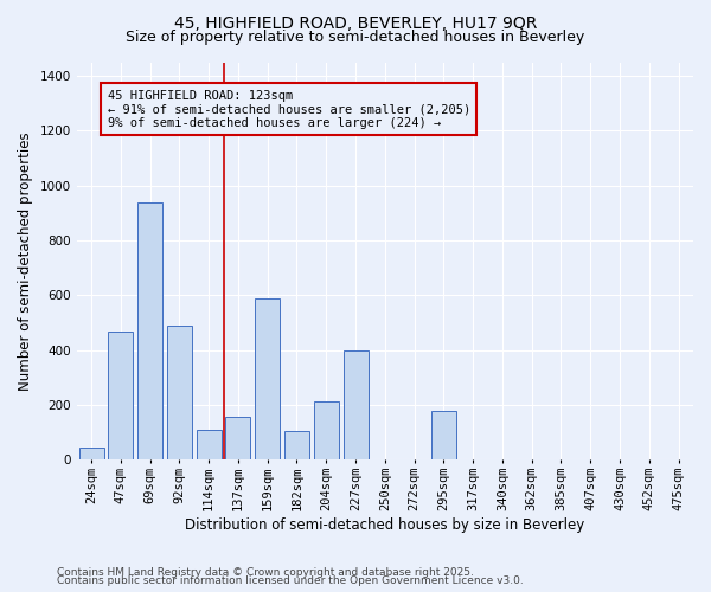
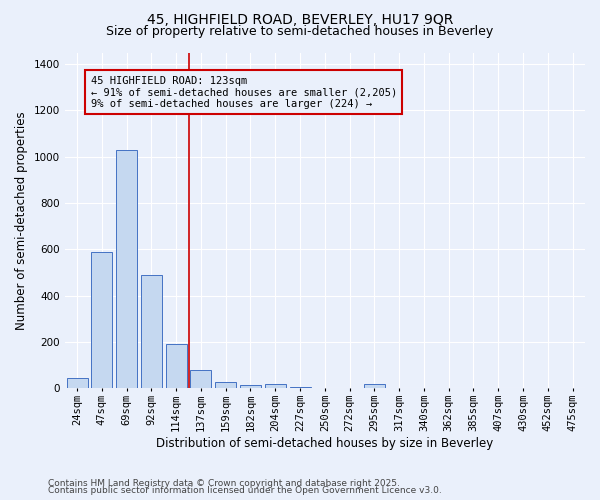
47sqm: 470 -> 590
69sqm: 940 -> 1030
114sqm: 110 -> 190
137sqm: 155 -> 80
159sqm: 590 -> 27
182sqm: 105 -> 15
204sqm: 215 -> 20
227sqm: 400 -> 5
295sqm: 180 -> 18
